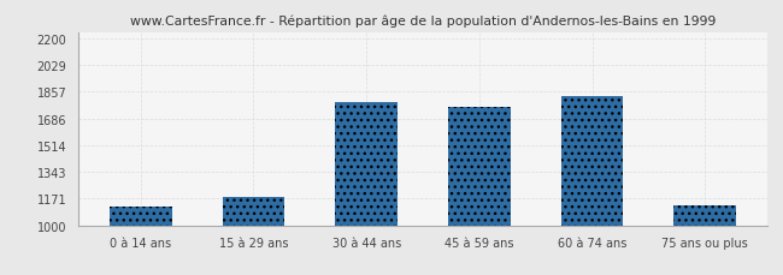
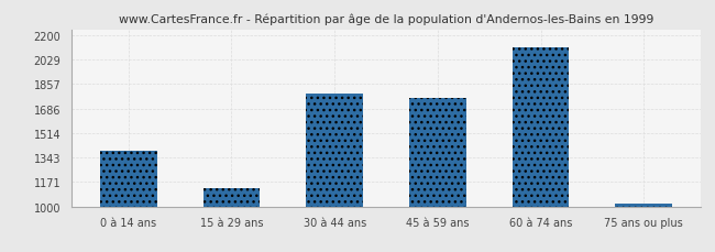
0 à 14 ans: 1120 -> 1390
15 à 29 ans: 1180 -> 1130
60 à 74 ans: 1830 -> 2120
75 ans ou plus: 1130 -> 1020
